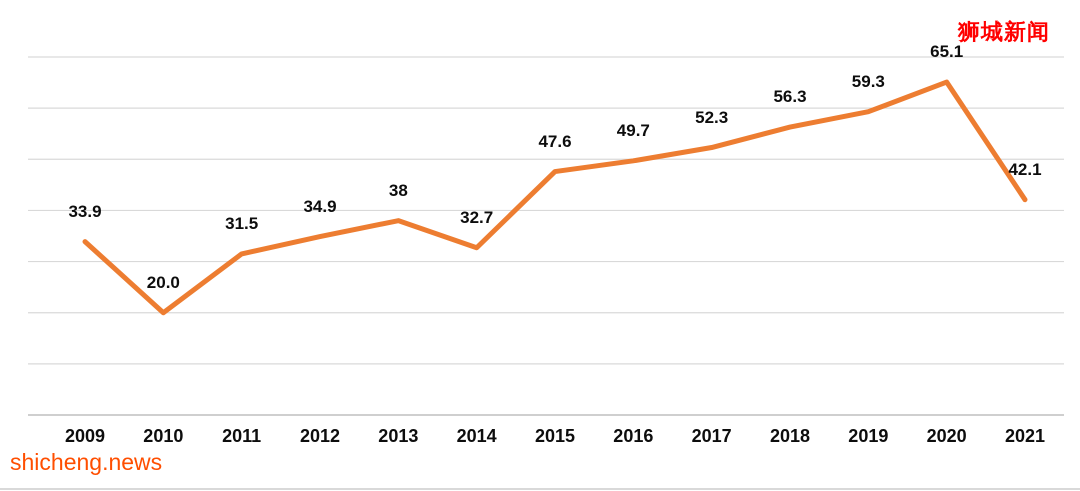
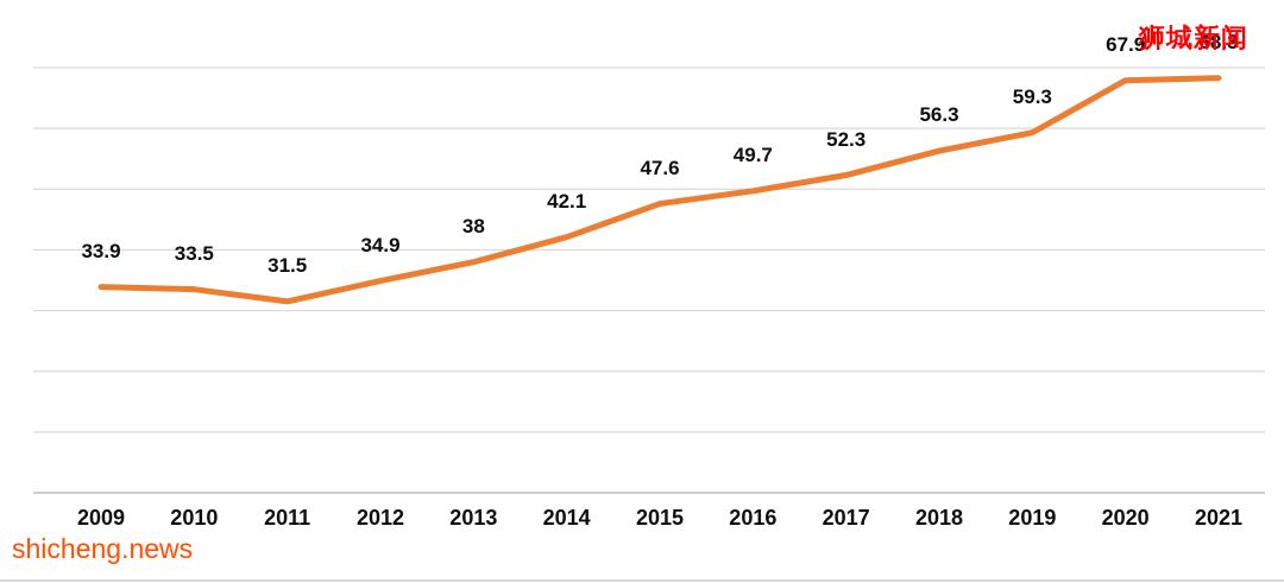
2010: 20.0 -> 33.5
2014: 32.7 -> 42.1
2020: 65.1 -> 67.9
2021: 42.1 -> 68.3
